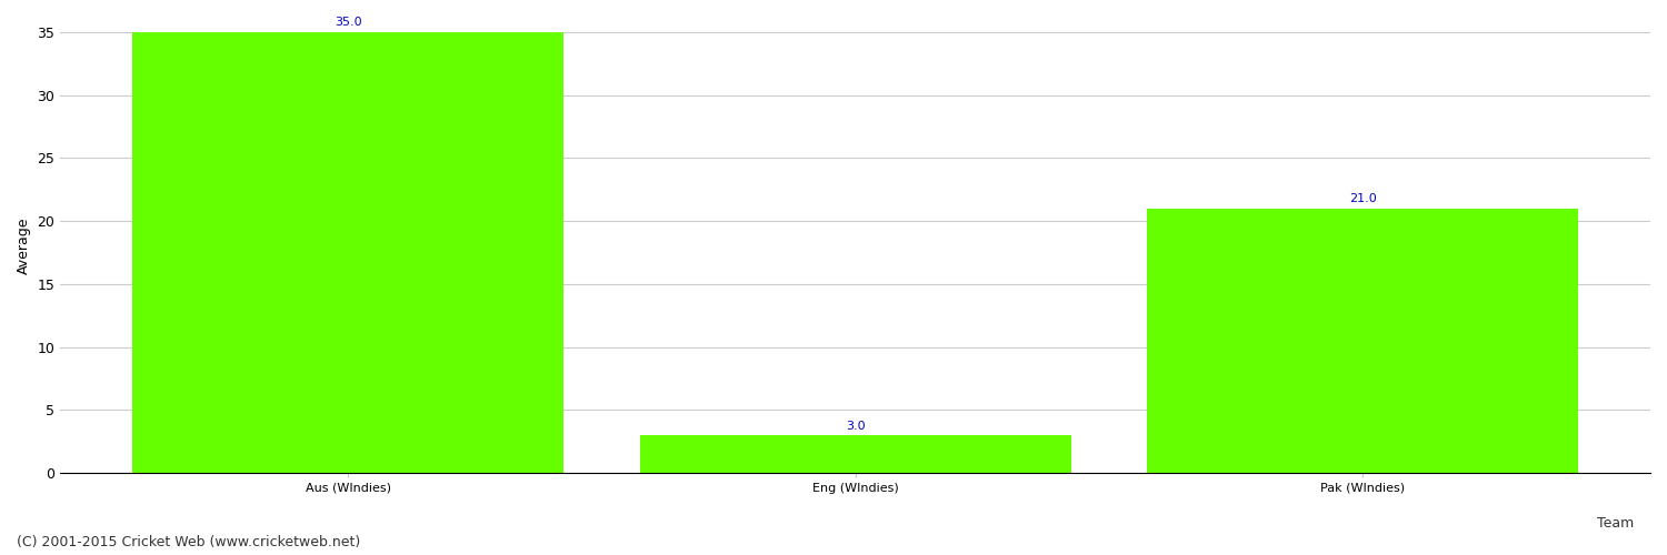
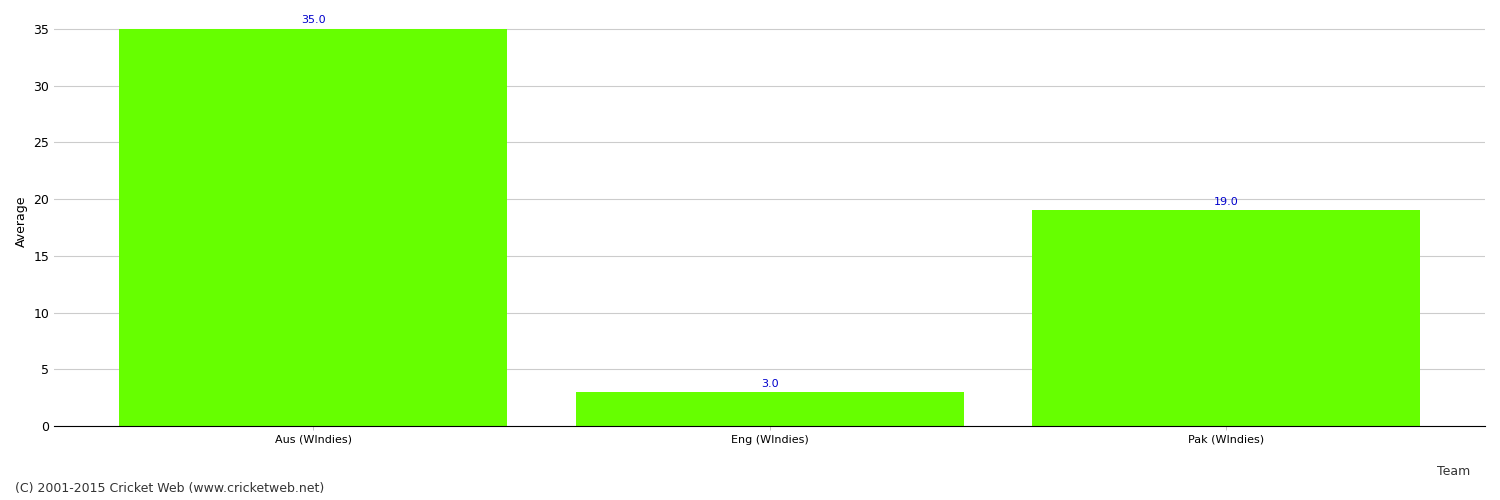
Pak (WIndies): 21.0 -> 19.0
